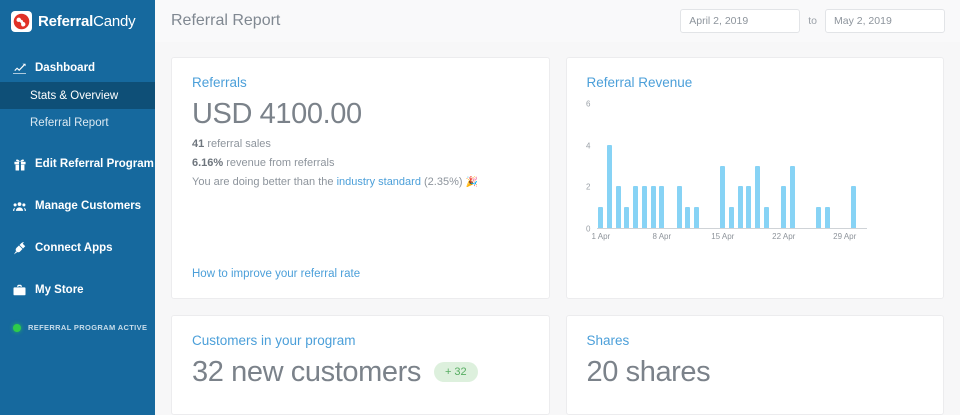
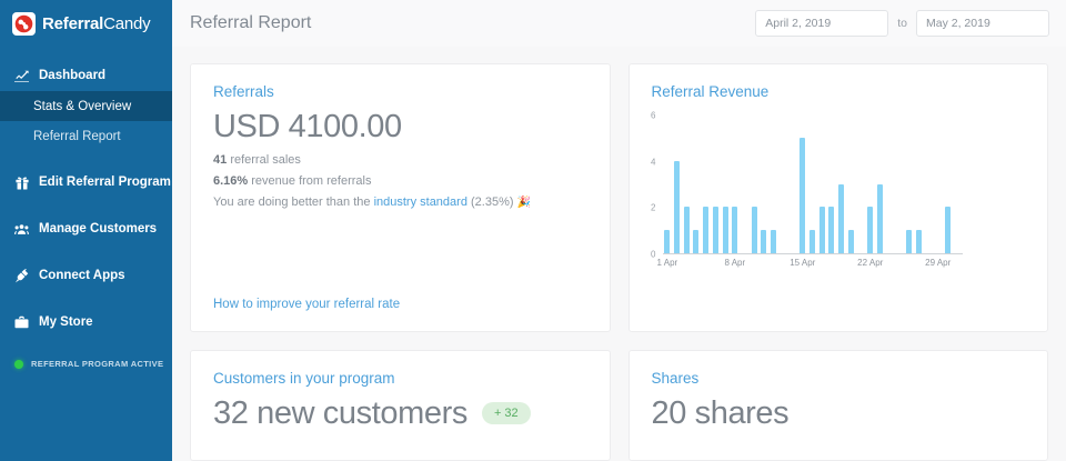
15 Apr: 3 -> 5
